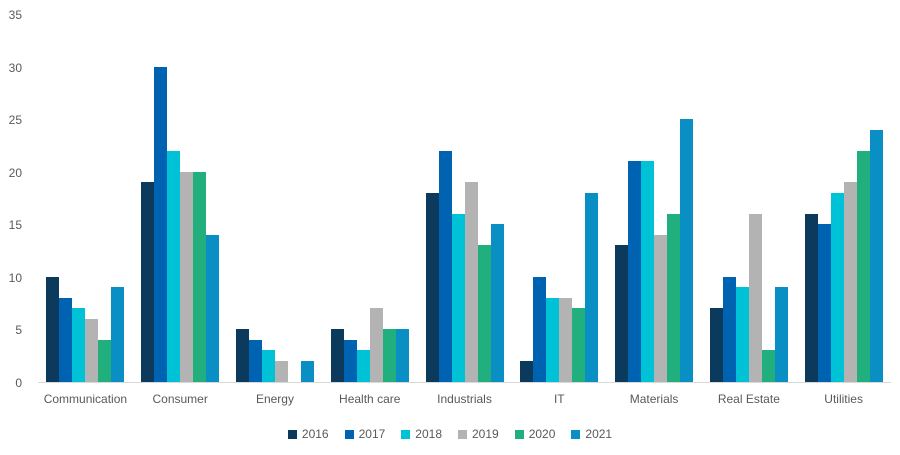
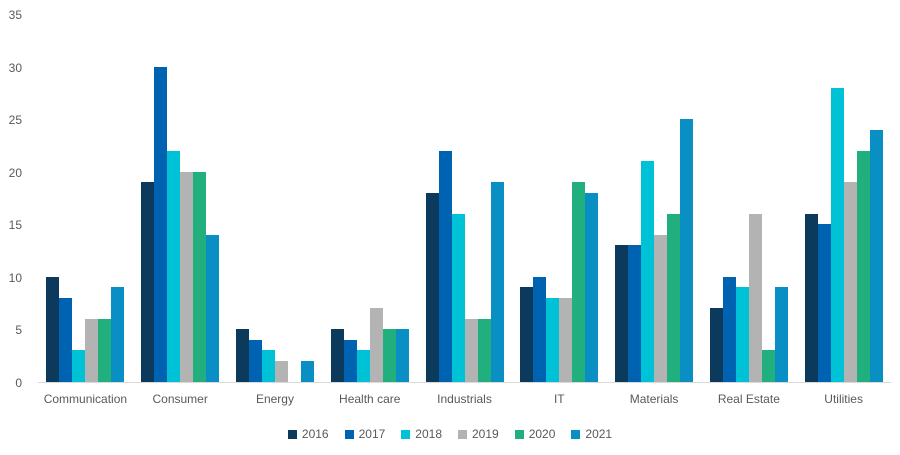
2018/Communication: 7 -> 3
2020/Communication: 4 -> 6
2019/Industrials: 19 -> 6
2020/Industrials: 13 -> 6
2021/Industrials: 15 -> 19
2016/IT: 2 -> 9
2020/IT: 7 -> 19
2017/Materials: 21 -> 13
2018/Utilities: 18 -> 28
